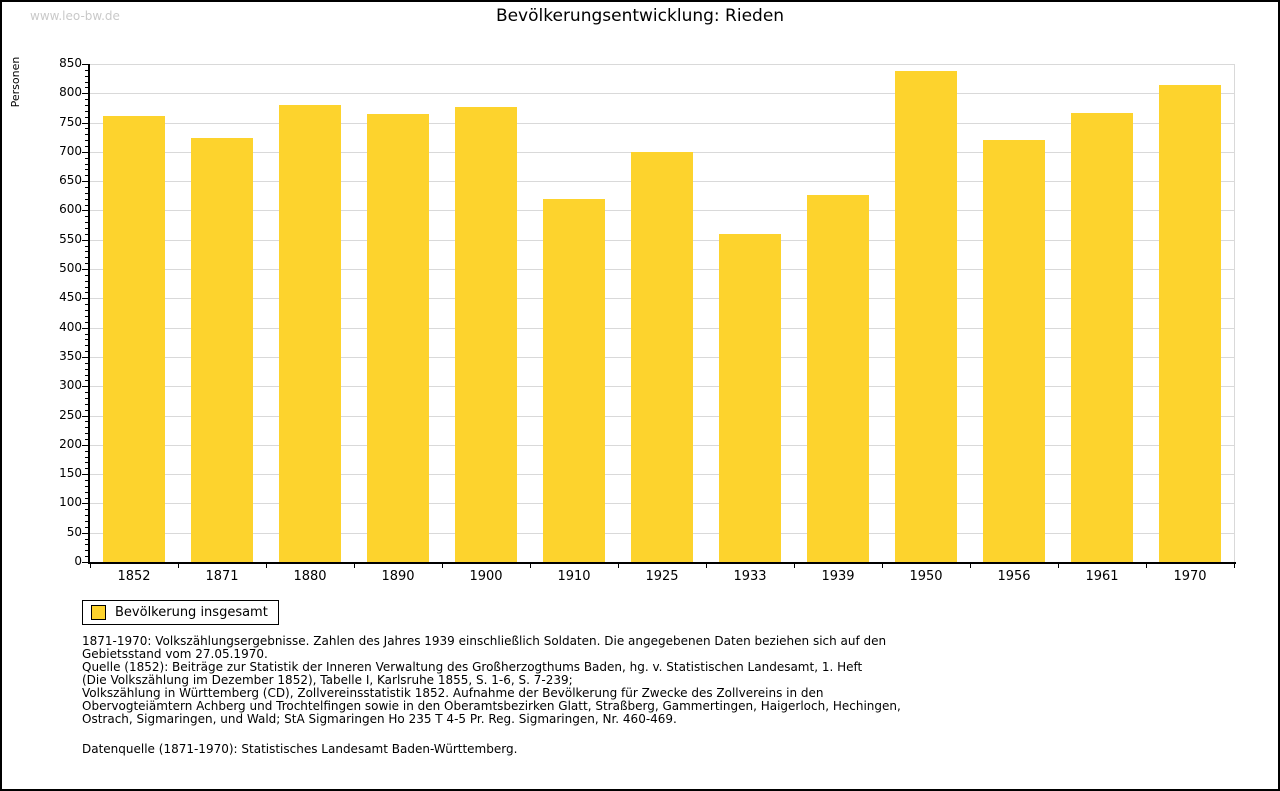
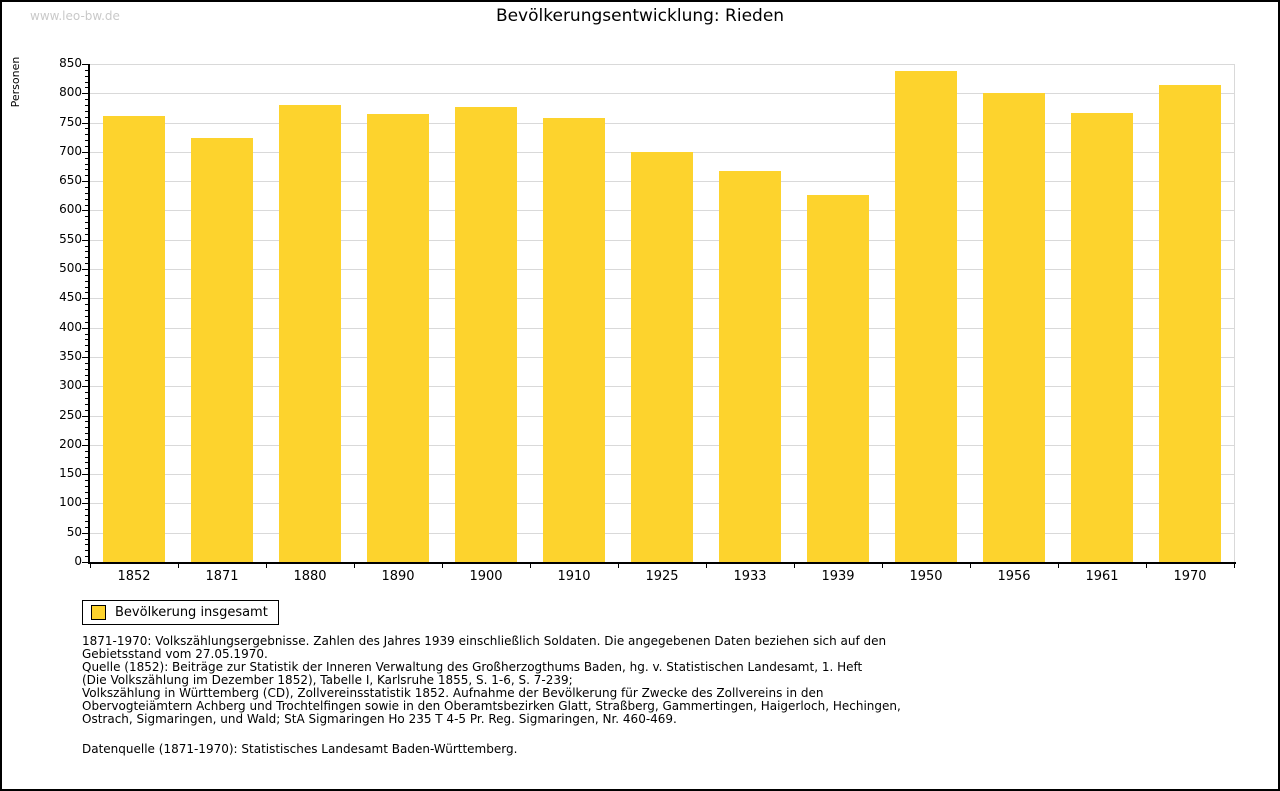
1910: 620 -> 760
1933: 560 -> 670
1956: 720 -> 800
